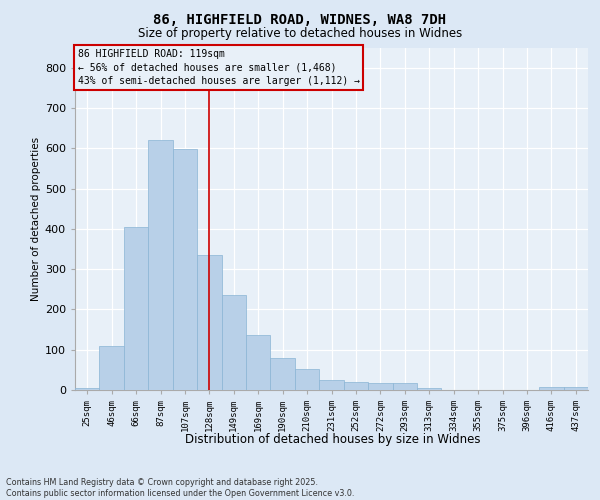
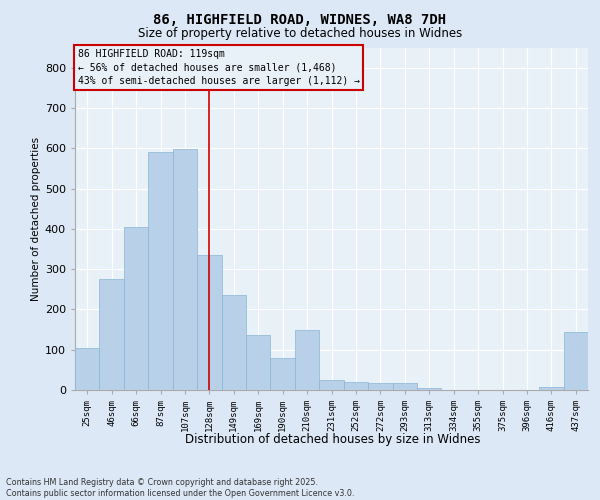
25sqm: 5 -> 105
46sqm: 110 -> 275
87sqm: 620 -> 590
210sqm: 53 -> 150
437sqm: 8 -> 145
